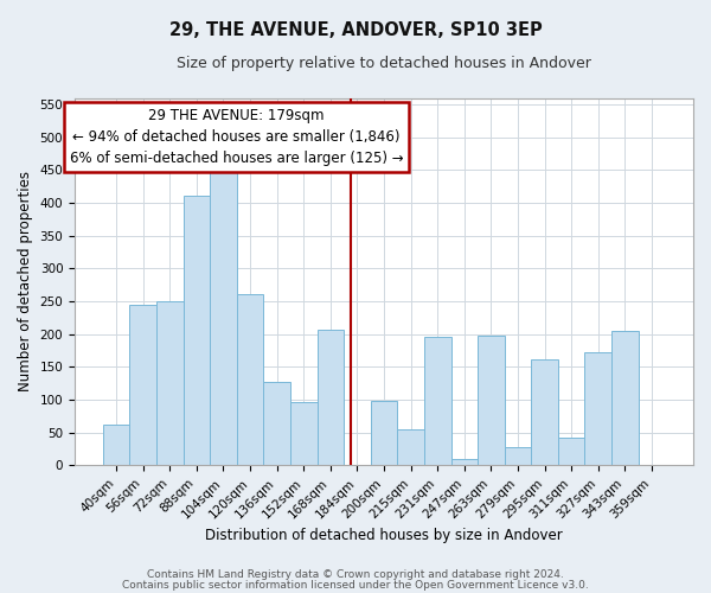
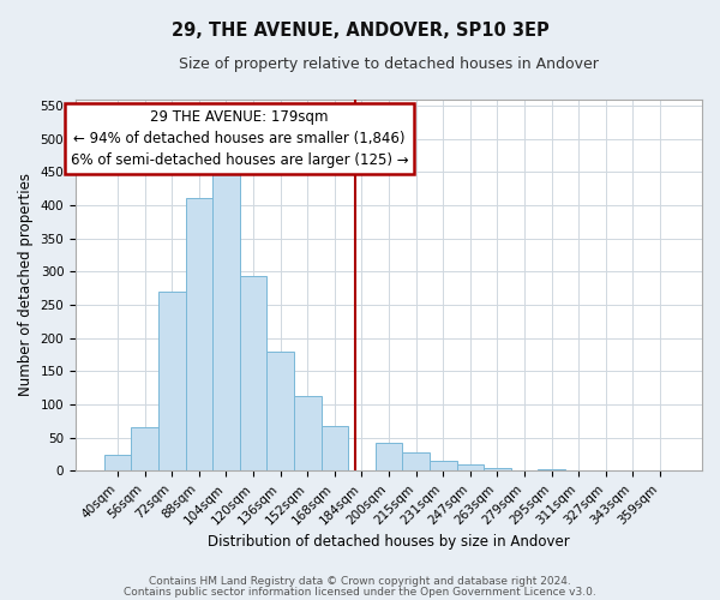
40sqm: 62 -> 25
56sqm: 244 -> 65
72sqm: 250 -> 270
120sqm: 260 -> 293
136sqm: 128 -> 180
152sqm: 96 -> 113
168sqm: 206 -> 68
200sqm: 98 -> 43
215sqm: 54 -> 27
231sqm: 196 -> 15
263sqm: 198 -> 4
279sqm: 28 -> 1
295sqm: 162 -> 2
311sqm: 42 -> 1
327sqm: 172 -> 1
343sqm: 204 -> 1
